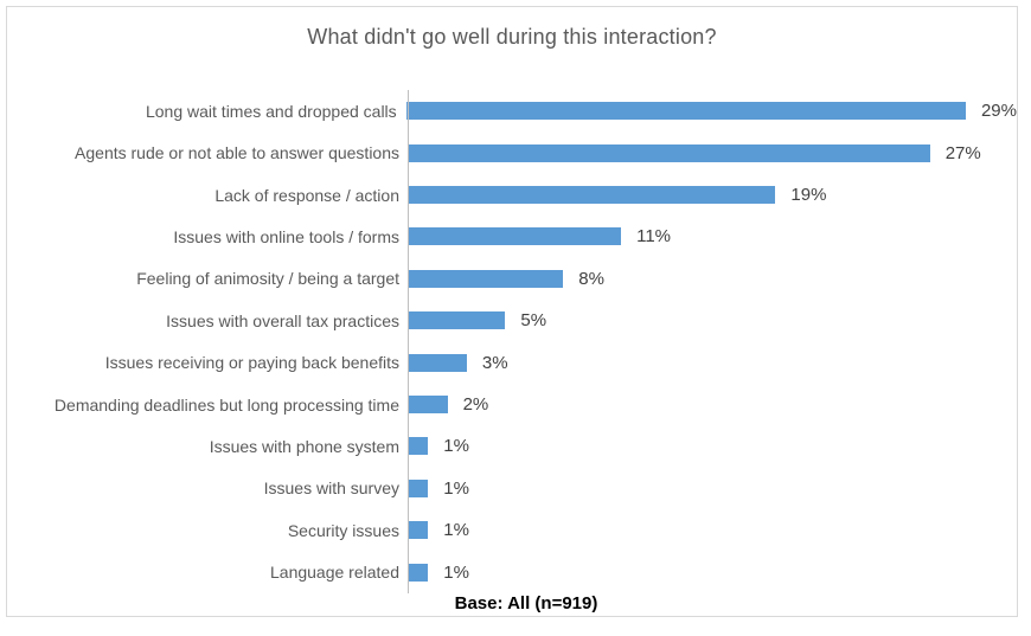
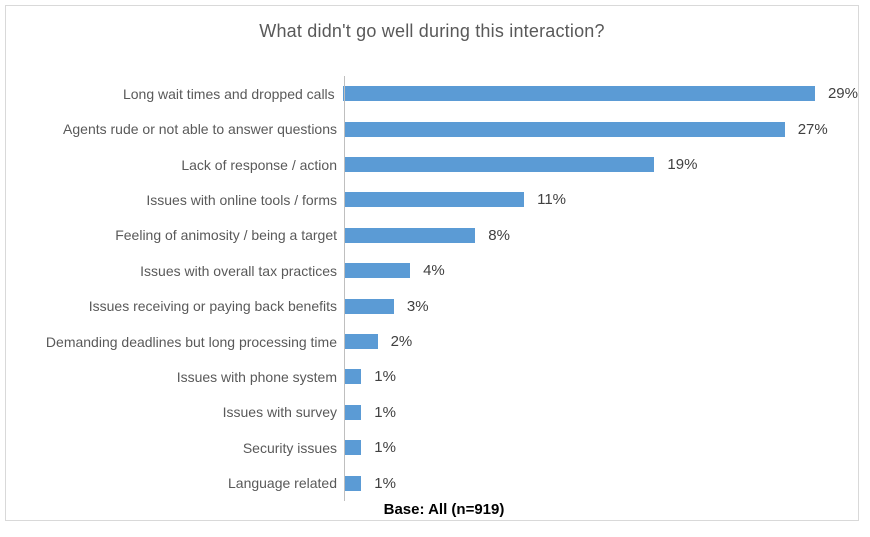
Issues with overall tax practices: 5% -> 4%
